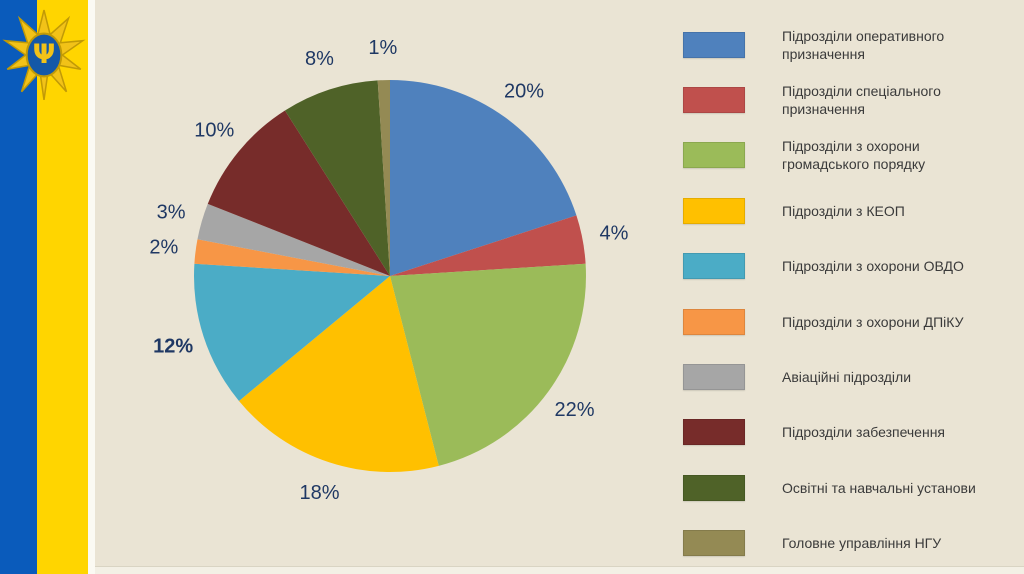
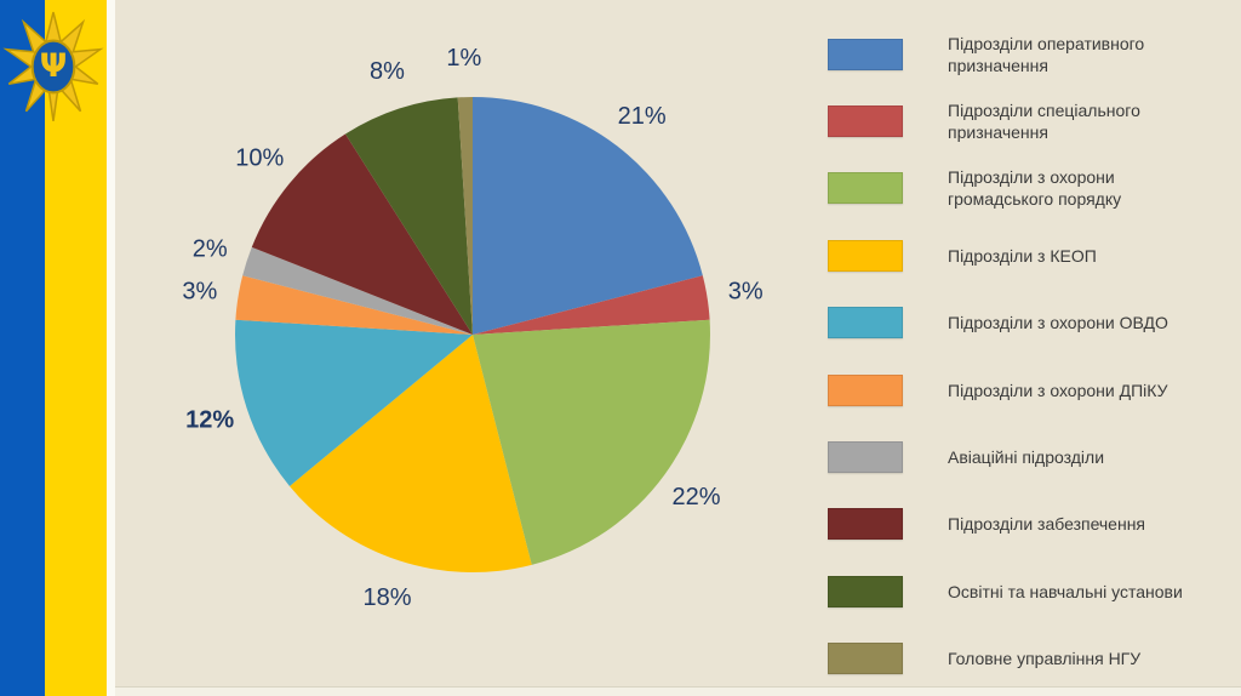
Підрозділи оперативного призначення: 20% -> 21%
Підрозділи спеціального призначення: 4% -> 3%
Підрозділи з охорони ДПіКУ: 2% -> 3%
Авіаційні підрозділи: 3% -> 2%
